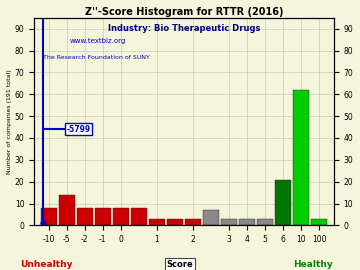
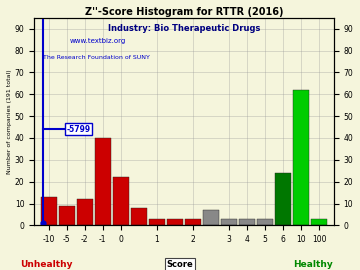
-10: 8 -> 13
-5: 14 -> 9
-2: 8 -> 12
-1: 8 -> 40
0: 8 -> 22
6: 21 -> 24
